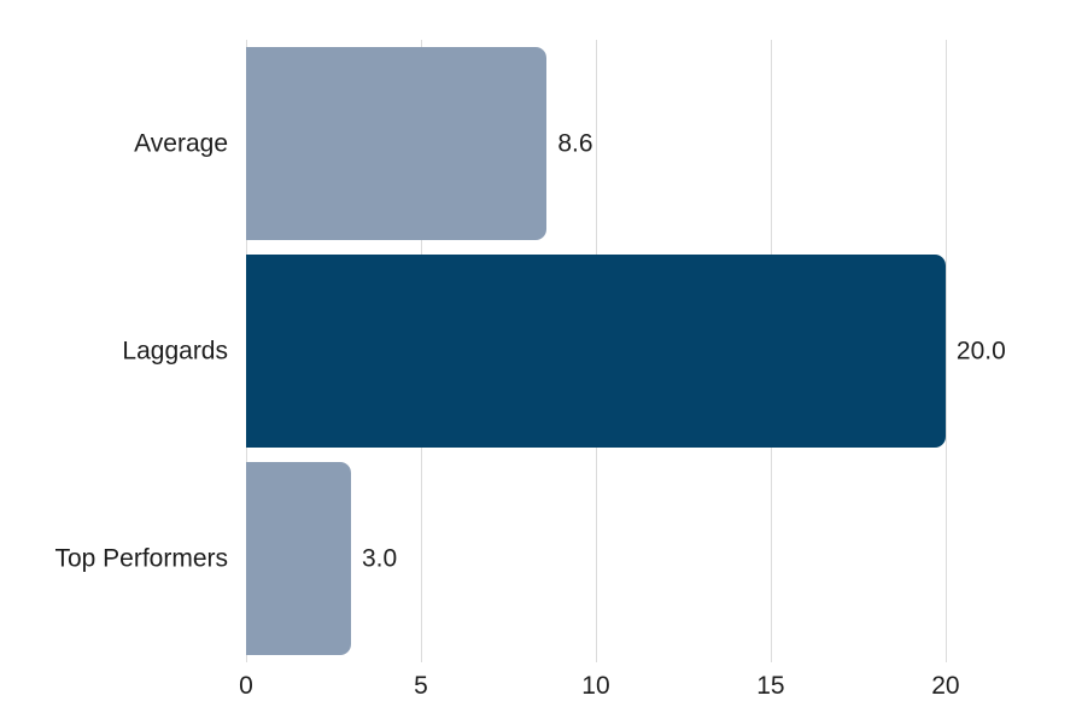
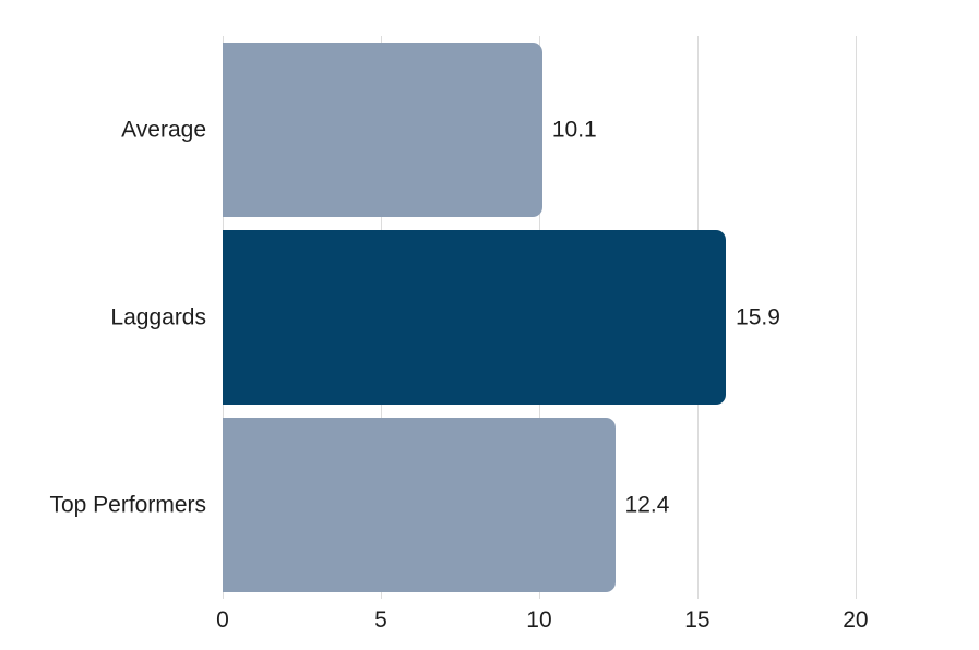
Average: 8.6 -> 10.1
Laggards: 20.0 -> 15.9
Top Performers: 3.0 -> 12.4
